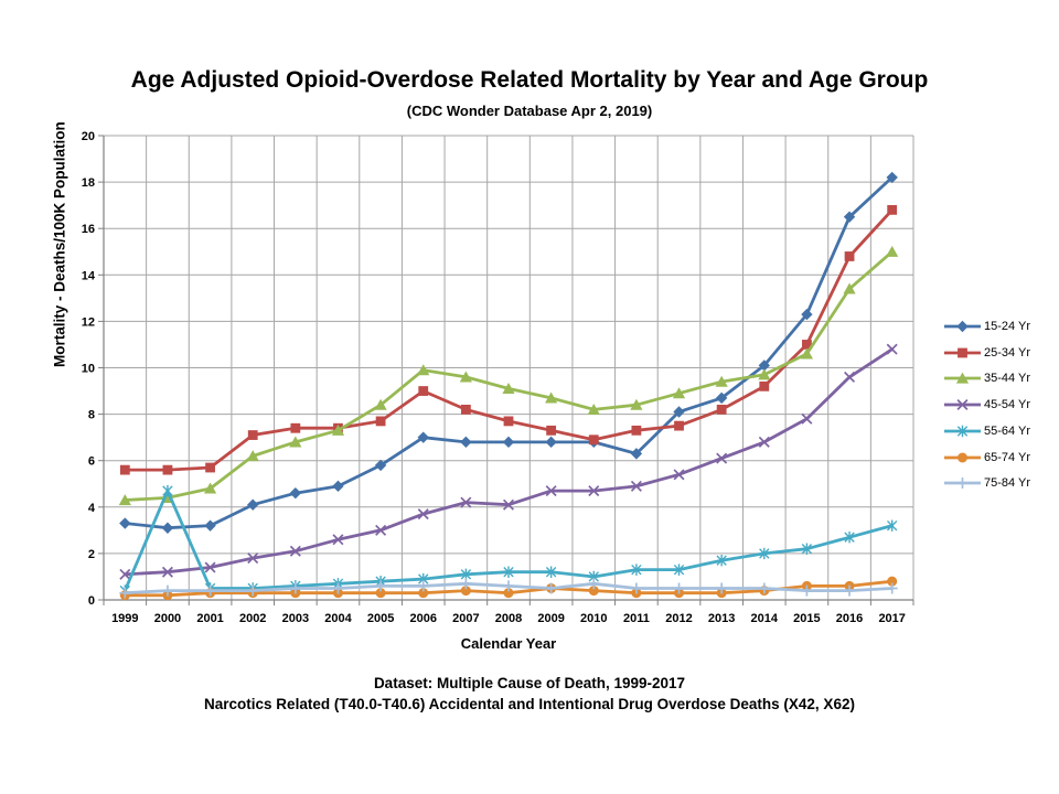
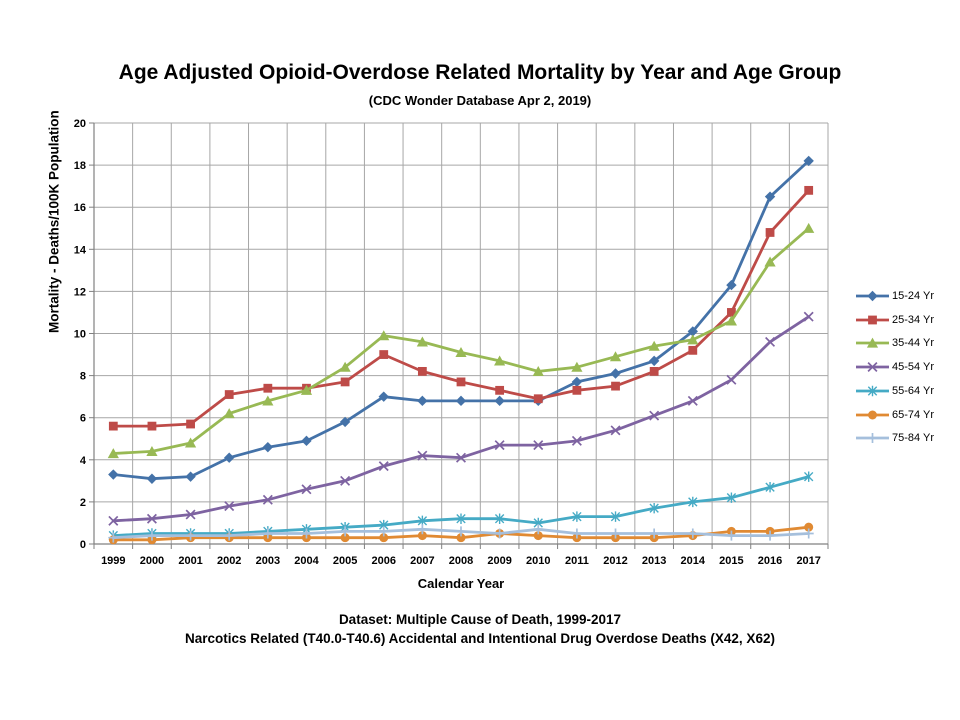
55-64 Yr/2000: 4.7 -> 0.5
15-24 Yr/2011: 6.3 -> 7.7
